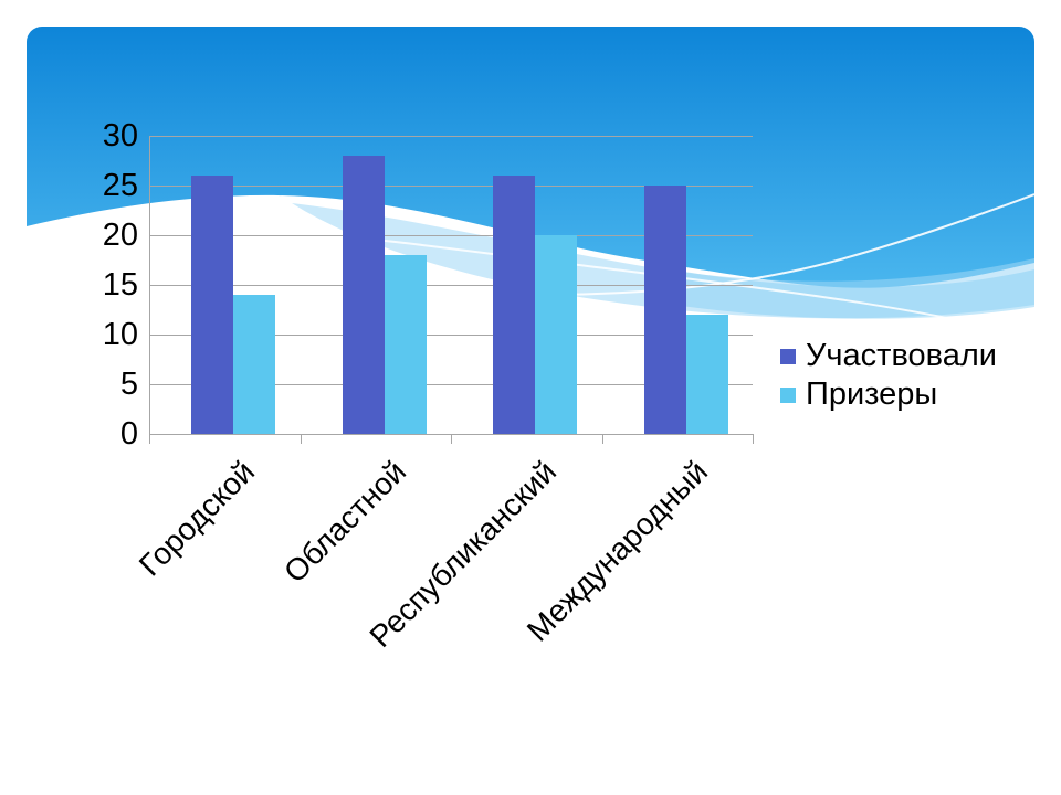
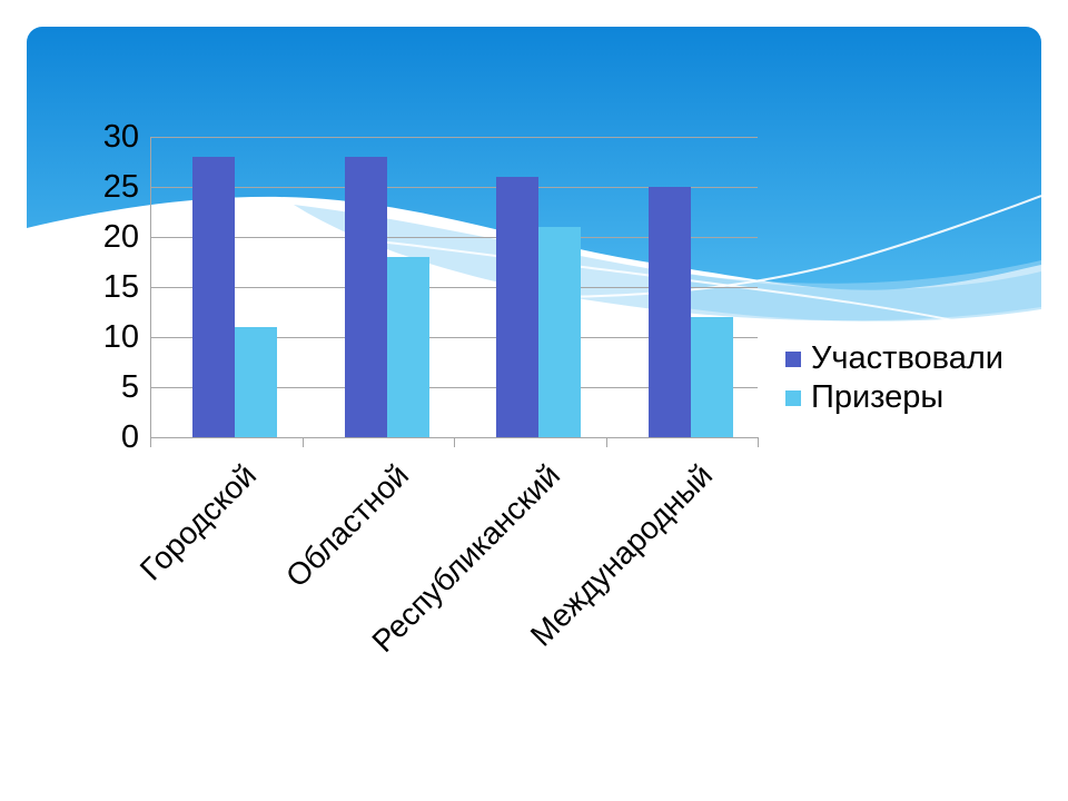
Участвовали/Городской: 26 -> 28
Призеры/Городской: 14 -> 11
Призеры/Республиканский: 20 -> 21
